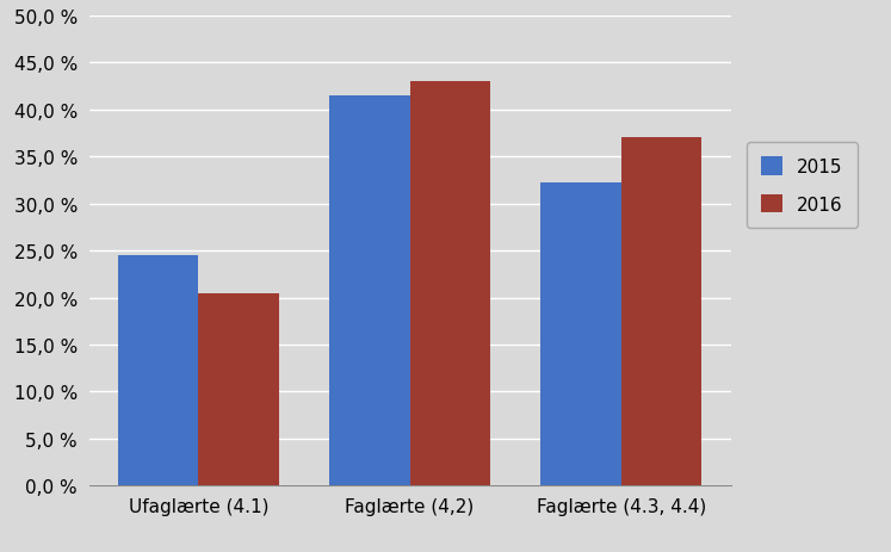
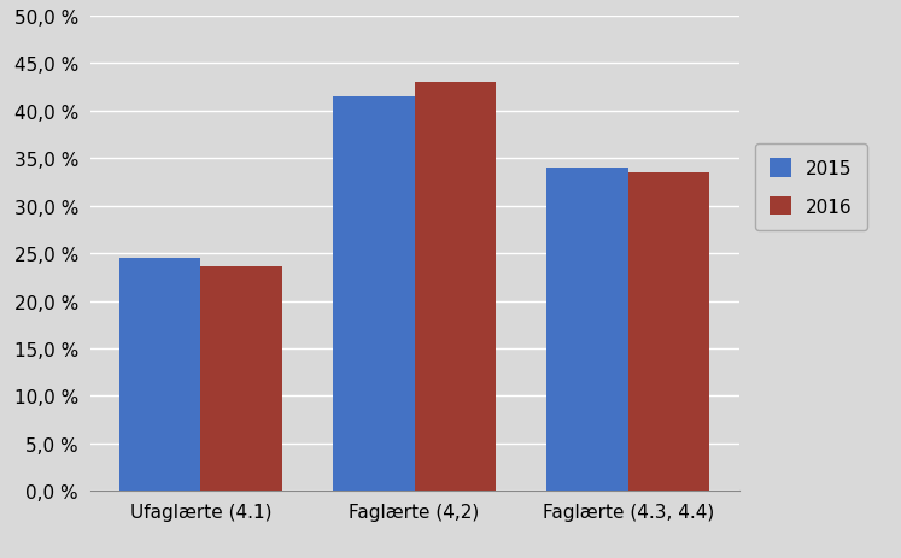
2016/Ufaglærte (4.1): 20,4 % -> 23,6 %
2015/Faglærte (4.3, 4.4): 32,2 % -> 34,0 %
2016/Faglærte (4.3, 4.4): 37,0 % -> 33,5 %
